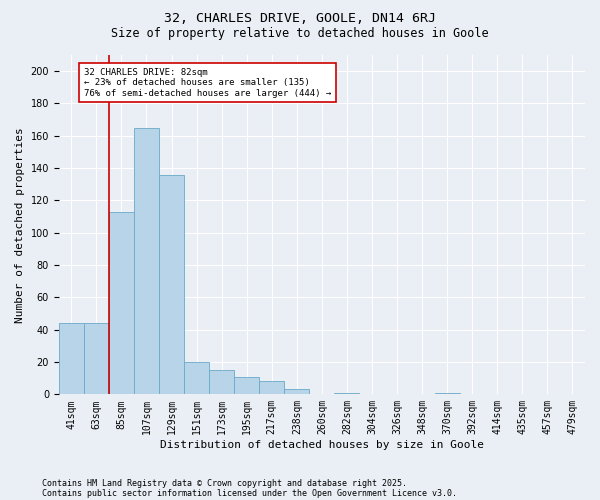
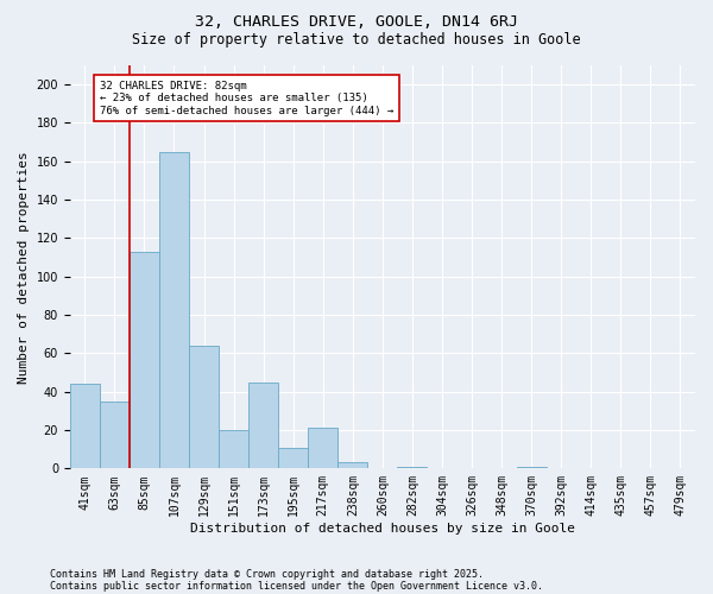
63sqm: 44 -> 35
129sqm: 136 -> 64
173sqm: 15 -> 45
217sqm: 8 -> 21
